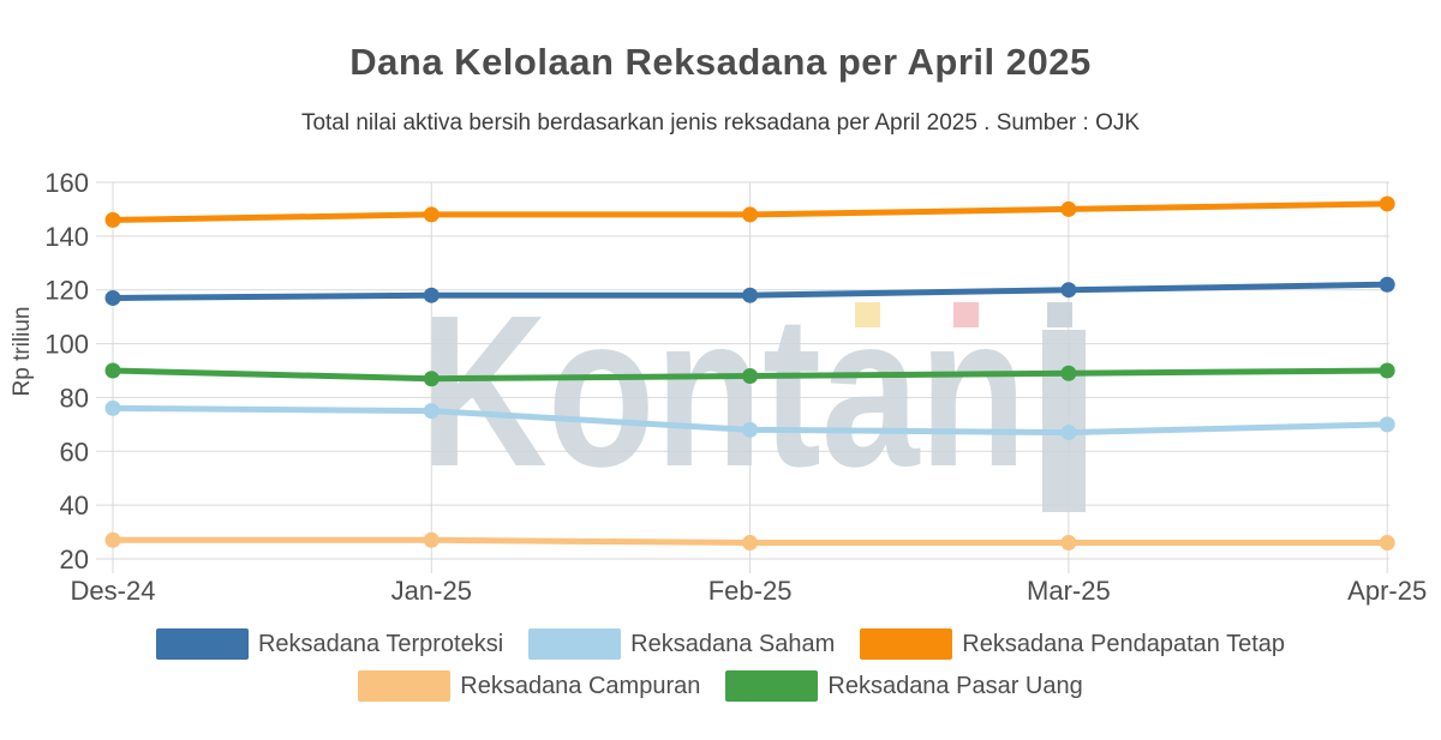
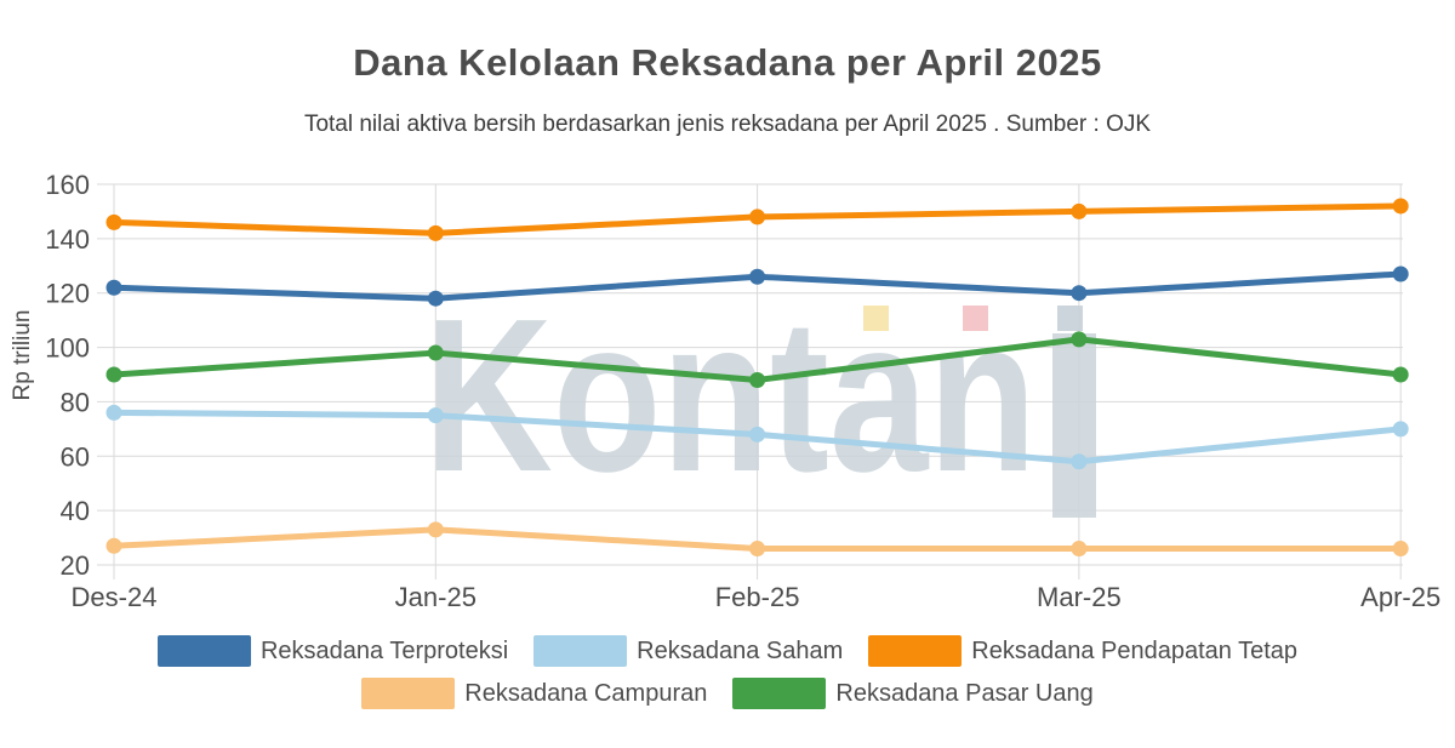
Reksadana Terproteksi/Des-24: 117 -> 122
Reksadana Pendapatan Tetap/Jan-25: 148 -> 142
Reksadana Campuran/Jan-25: 27 -> 33
Reksadana Pasar Uang/Jan-25: 87 -> 98
Reksadana Terproteksi/Feb-25: 118 -> 126
Reksadana Saham/Mar-25: 67 -> 58
Reksadana Pasar Uang/Mar-25: 89 -> 103
Reksadana Terproteksi/Apr-25: 122 -> 127
